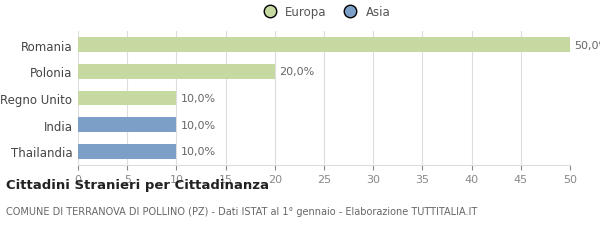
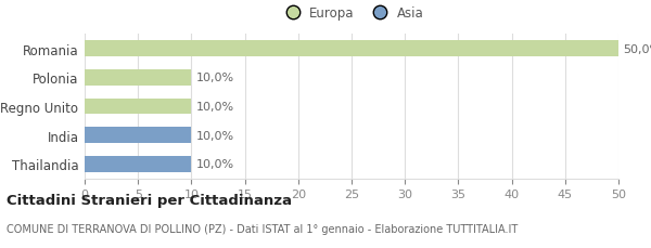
Polonia: 20,0% -> 10,0%
